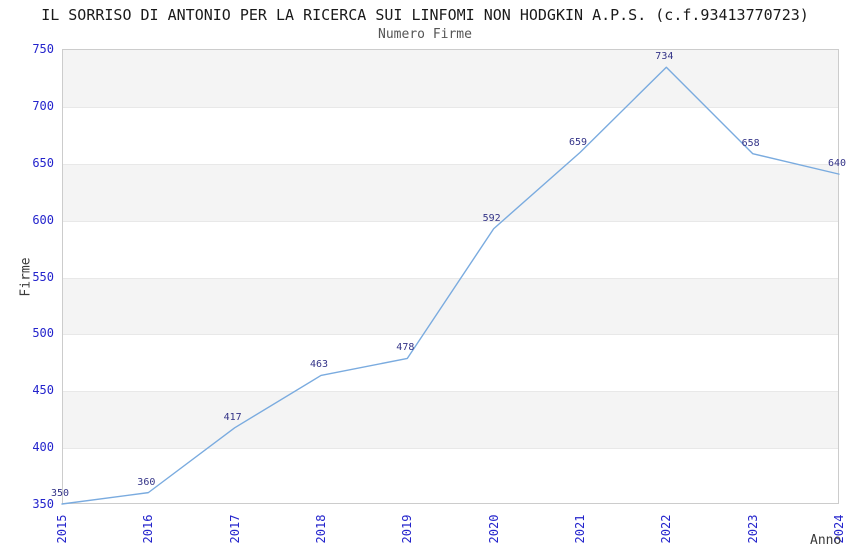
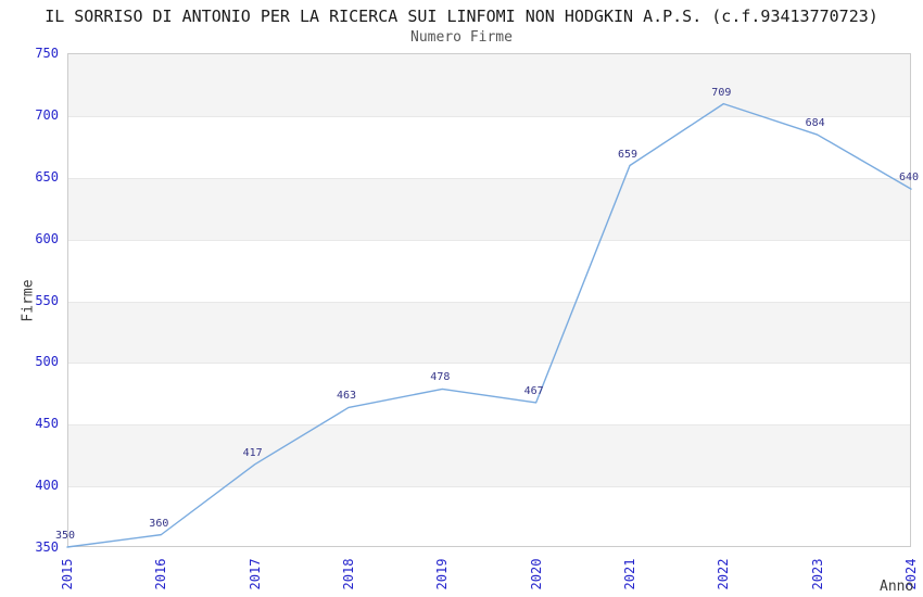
2020: 592 -> 467
2022: 734 -> 709
2023: 658 -> 684
